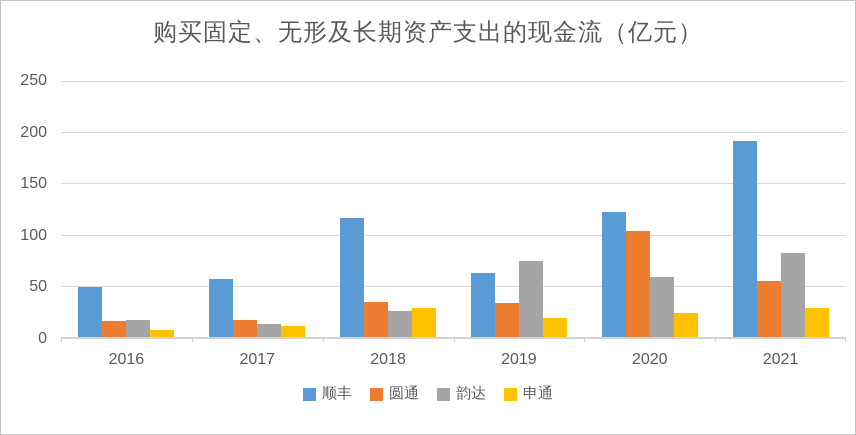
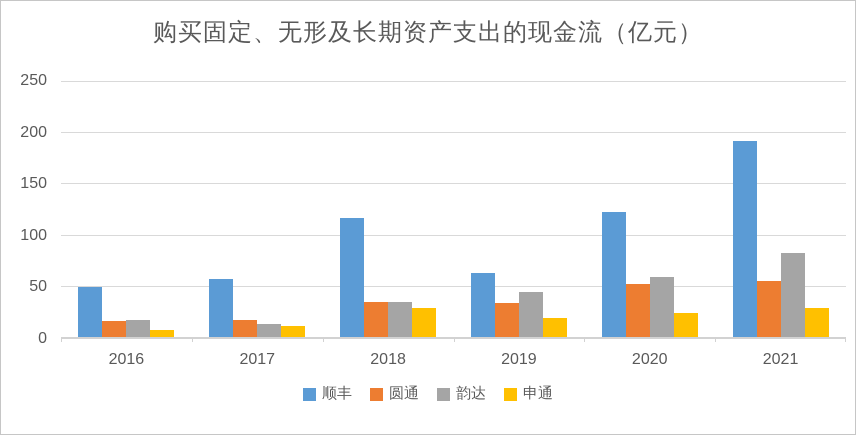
韵达/2018: 25 -> 34
韵达/2019: 74 -> 44
圆通/2020: 104 -> 52
